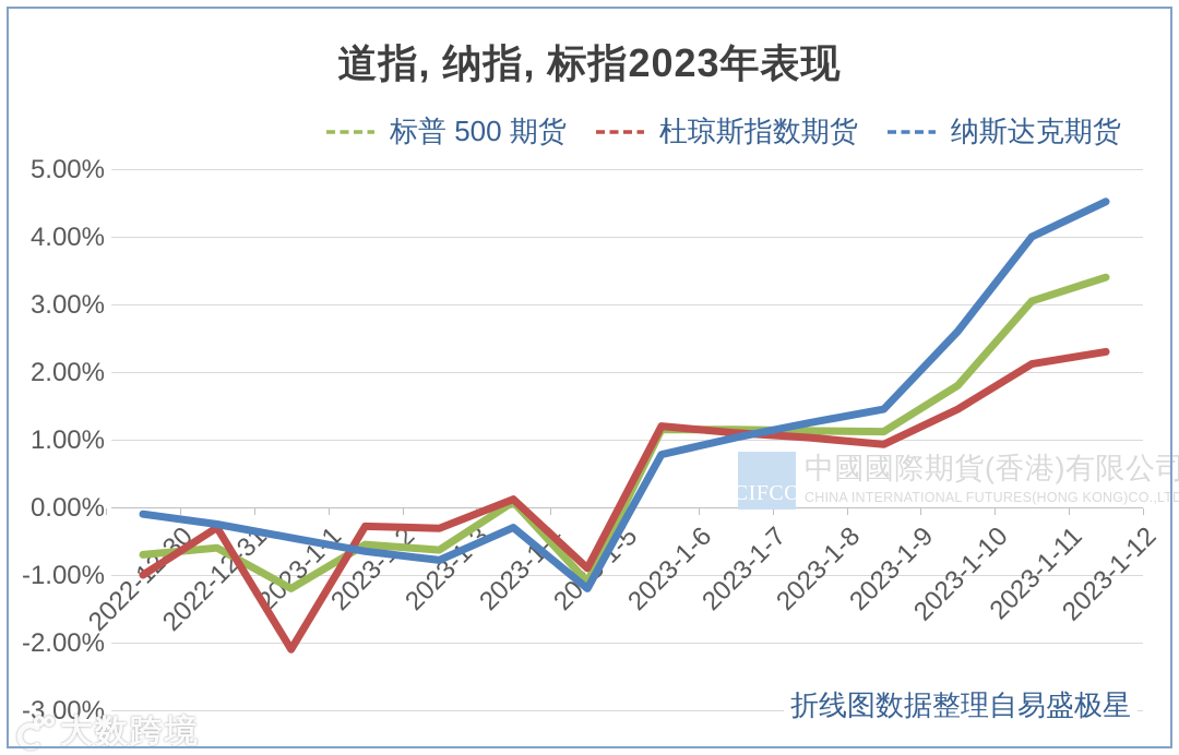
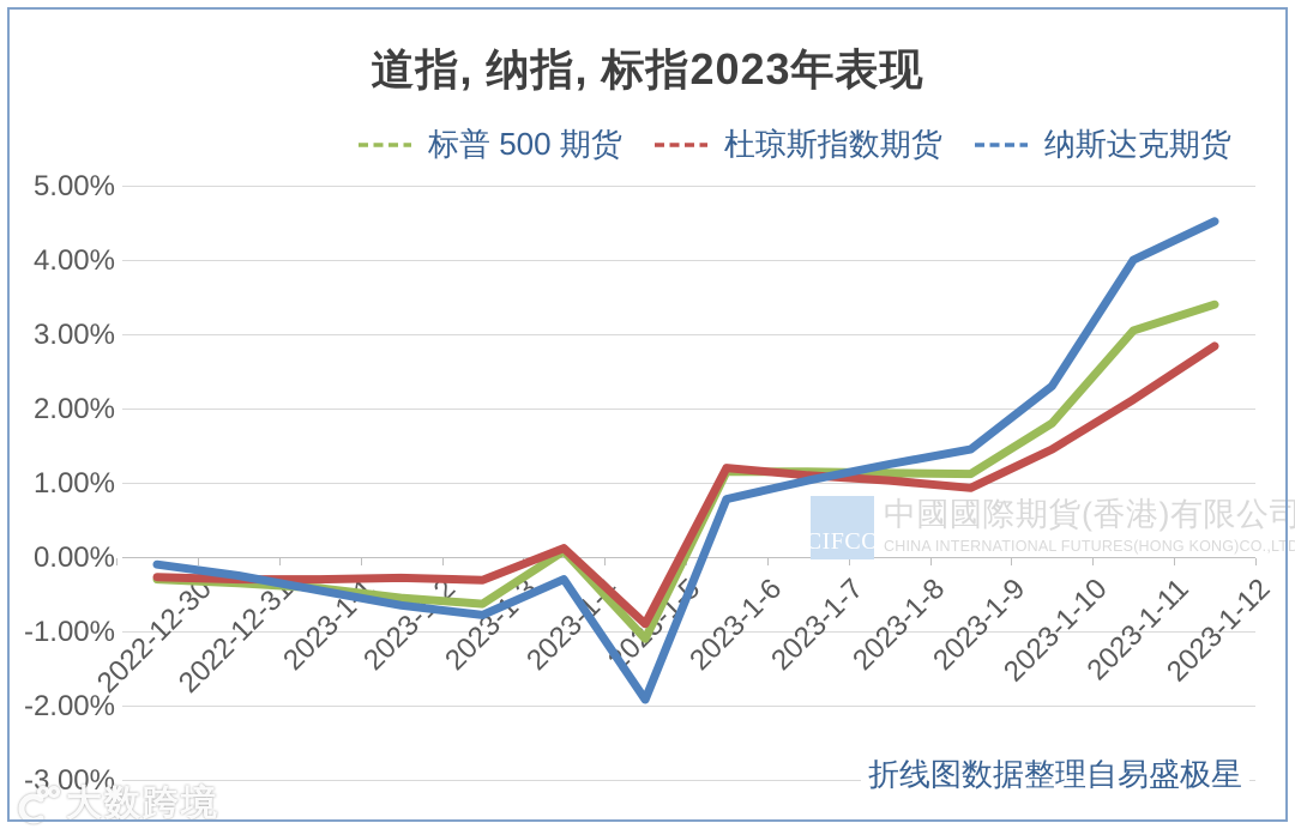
标普 500 期货/2022-12-30: -0.7% -> -0.3%
杜琼斯指数期货/2022-12-30: -1.0% -> -0.3%
标普 500 期货/2022-12-31: -0.6% -> -0.3%
标普 500 期货/2023-1-1: -1.2% -> -0.4%
杜琼斯指数期货/2023-1-1: -2.1% -> -0.3%
纳斯达克期货/2023-1-5: -1.2% -> -1.9%
纳斯达克期货/2023-1-10: 2.6% -> 2.3%
杜琼斯指数期货/2023-1-12: 2.3% -> 2.8%
